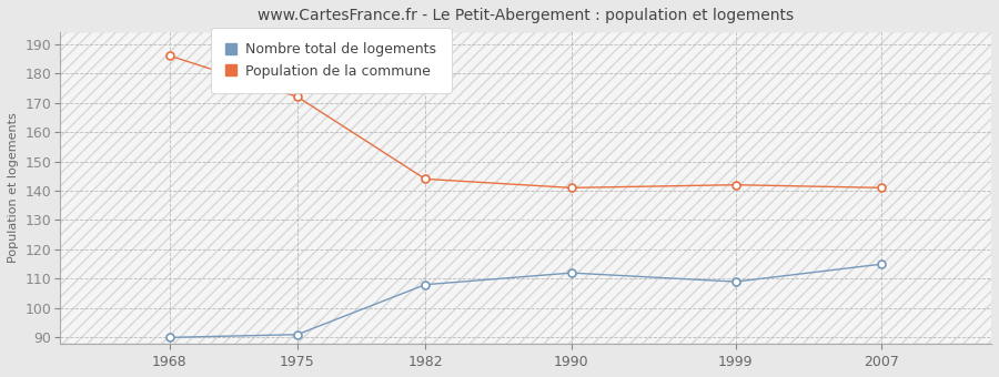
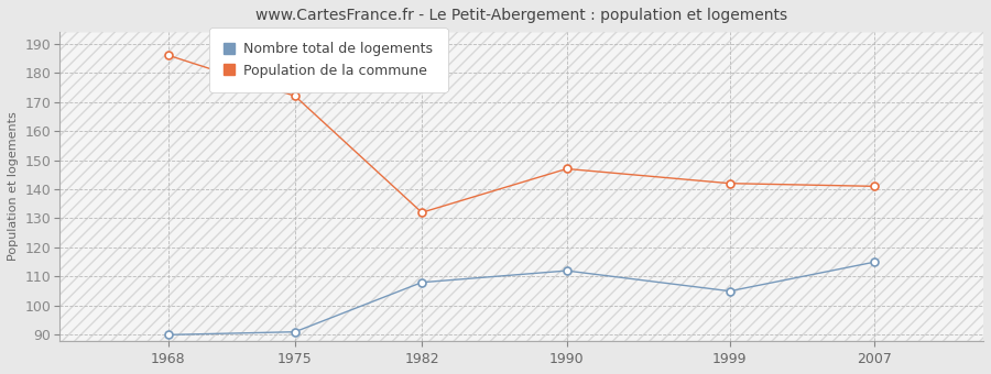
Population de la commune/1982: 144 -> 132
Population de la commune/1990: 141 -> 147
Nombre total de logements/1999: 109 -> 105
